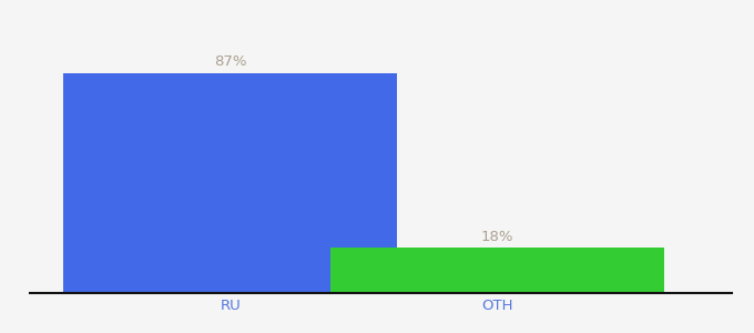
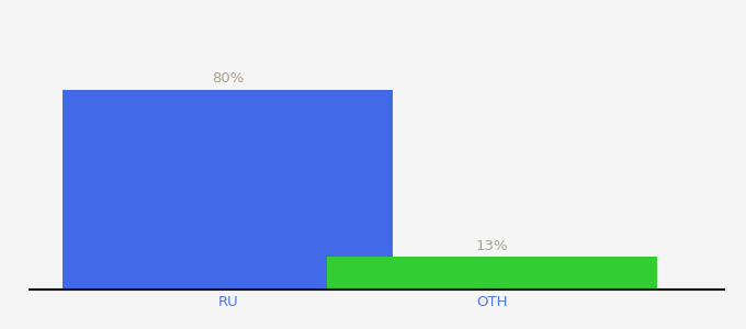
RU: 87% -> 80%
OTH: 18% -> 13%
